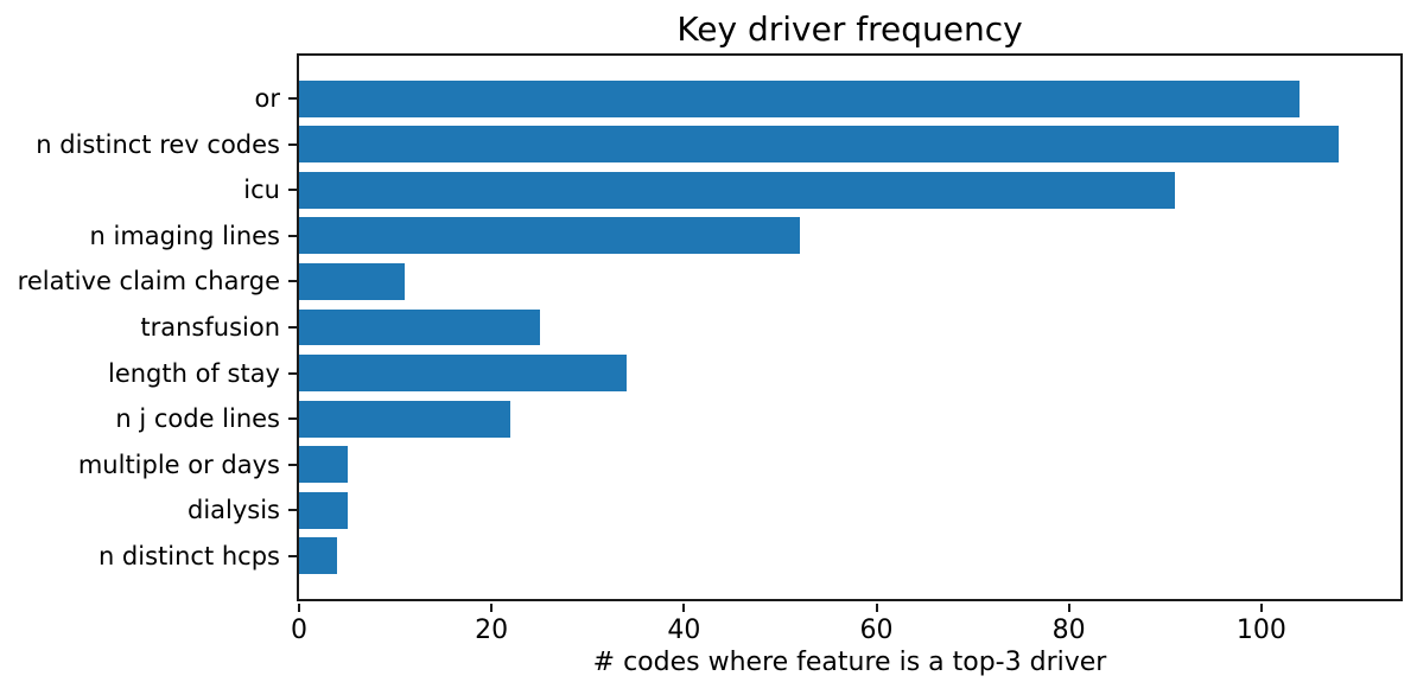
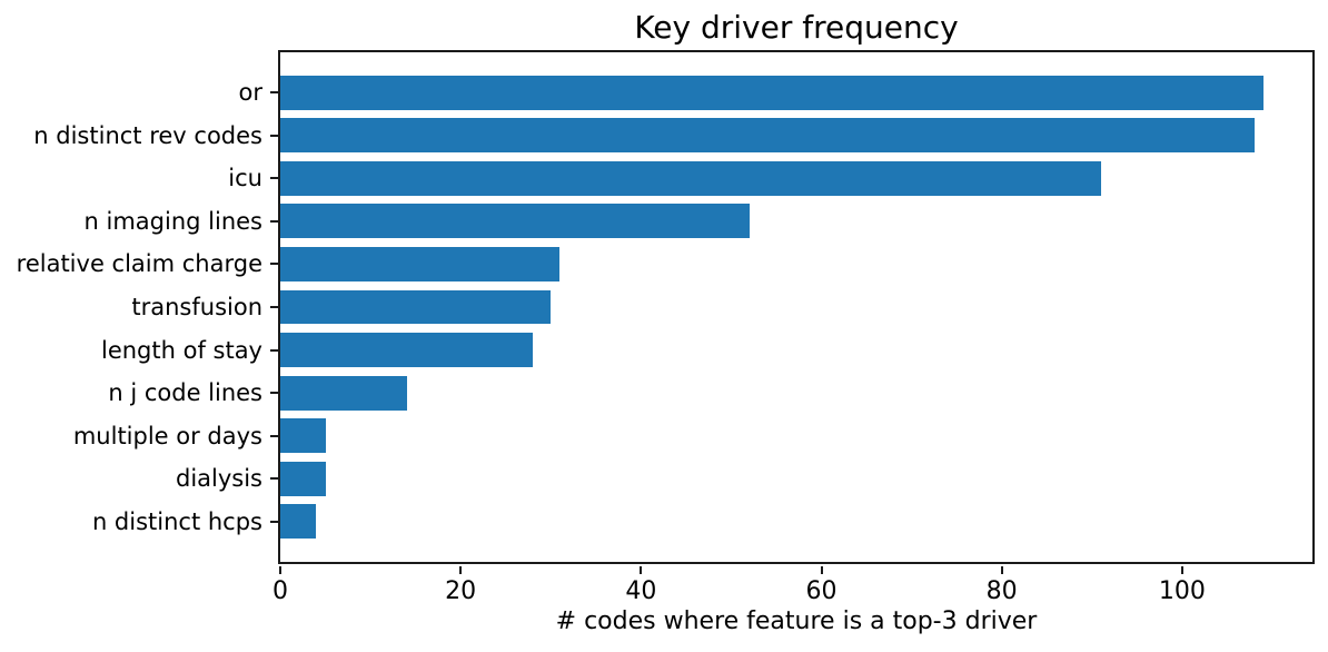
or: 104 -> 109
relative claim charge: 11 -> 31
transfusion: 25 -> 30
length of stay: 34 -> 28
n j code lines: 22 -> 14
